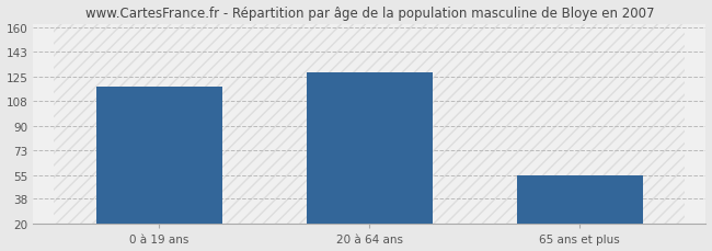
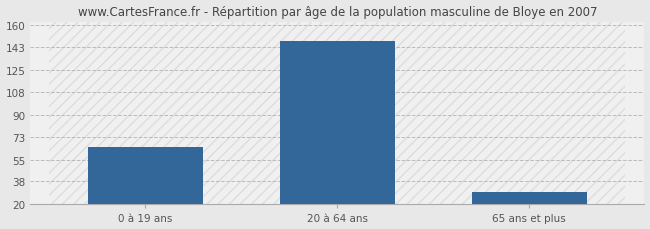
0 à 19 ans: 118 -> 65
20 à 64 ans: 128 -> 148
65 ans et plus: 55 -> 30
